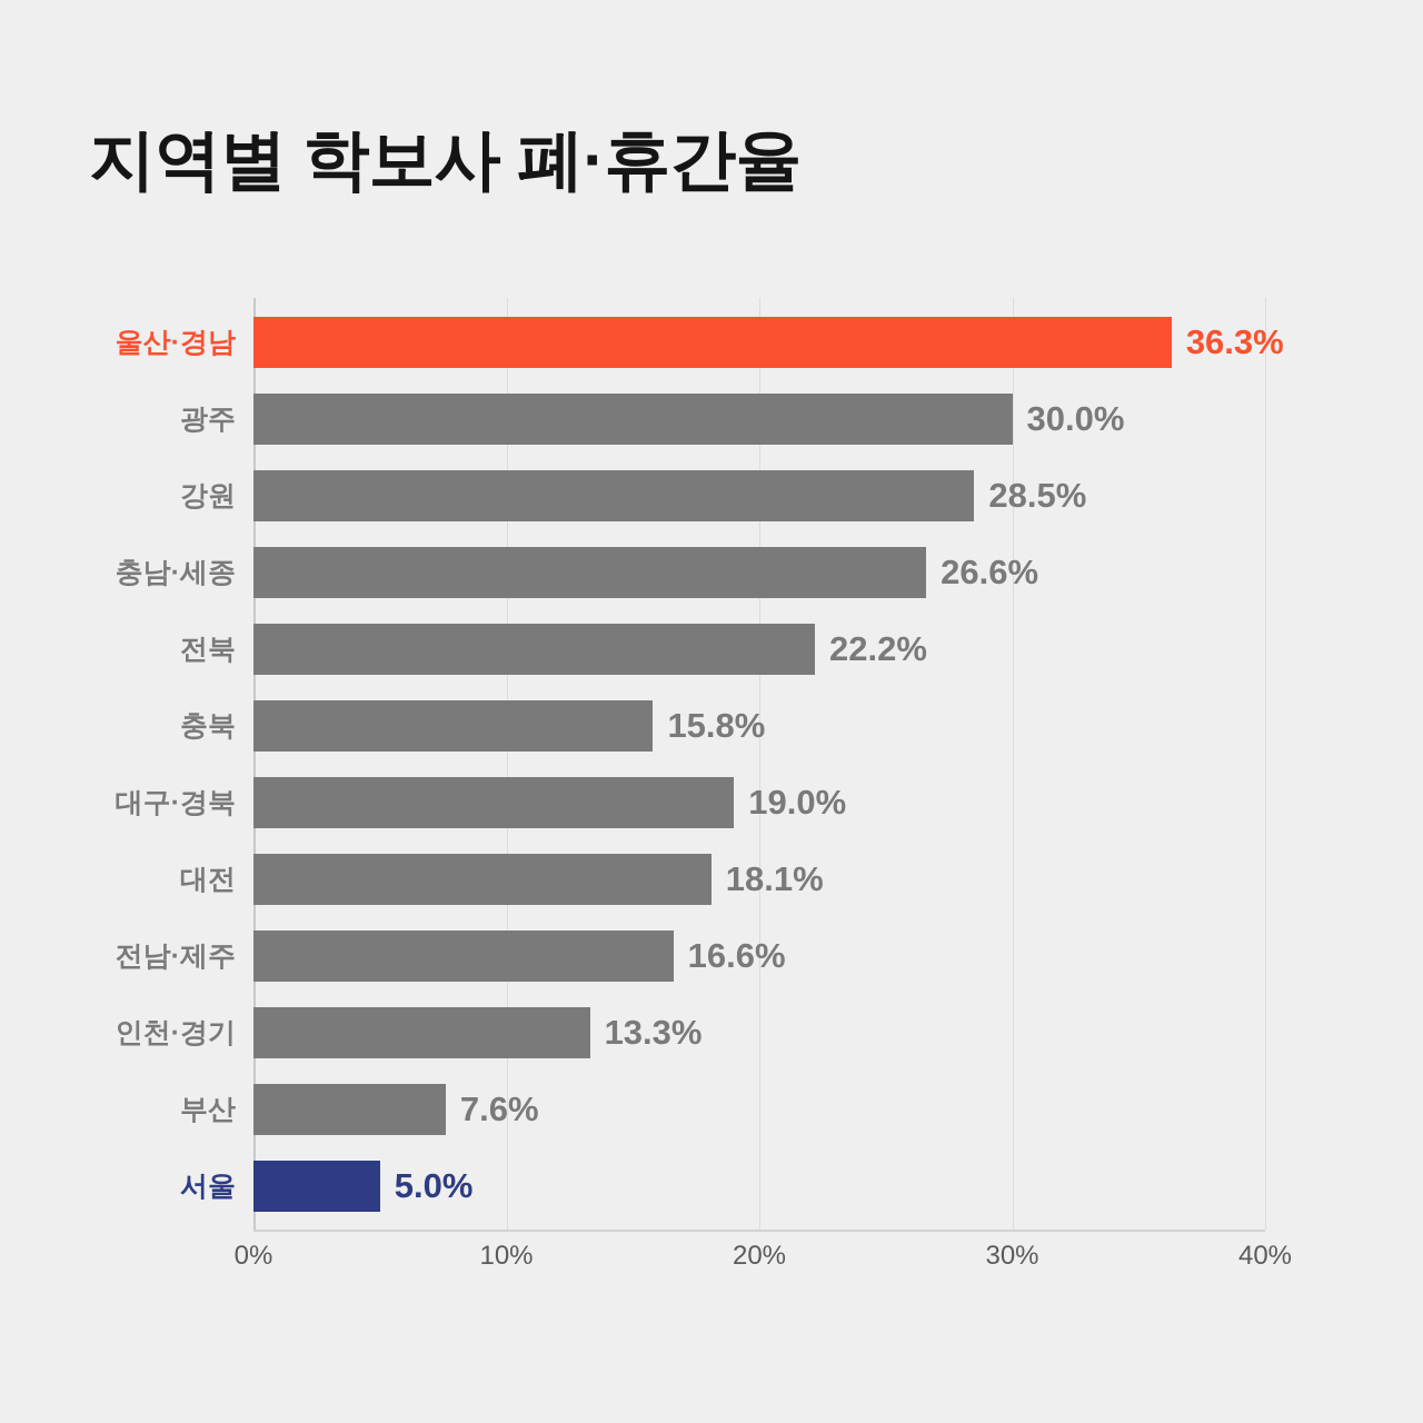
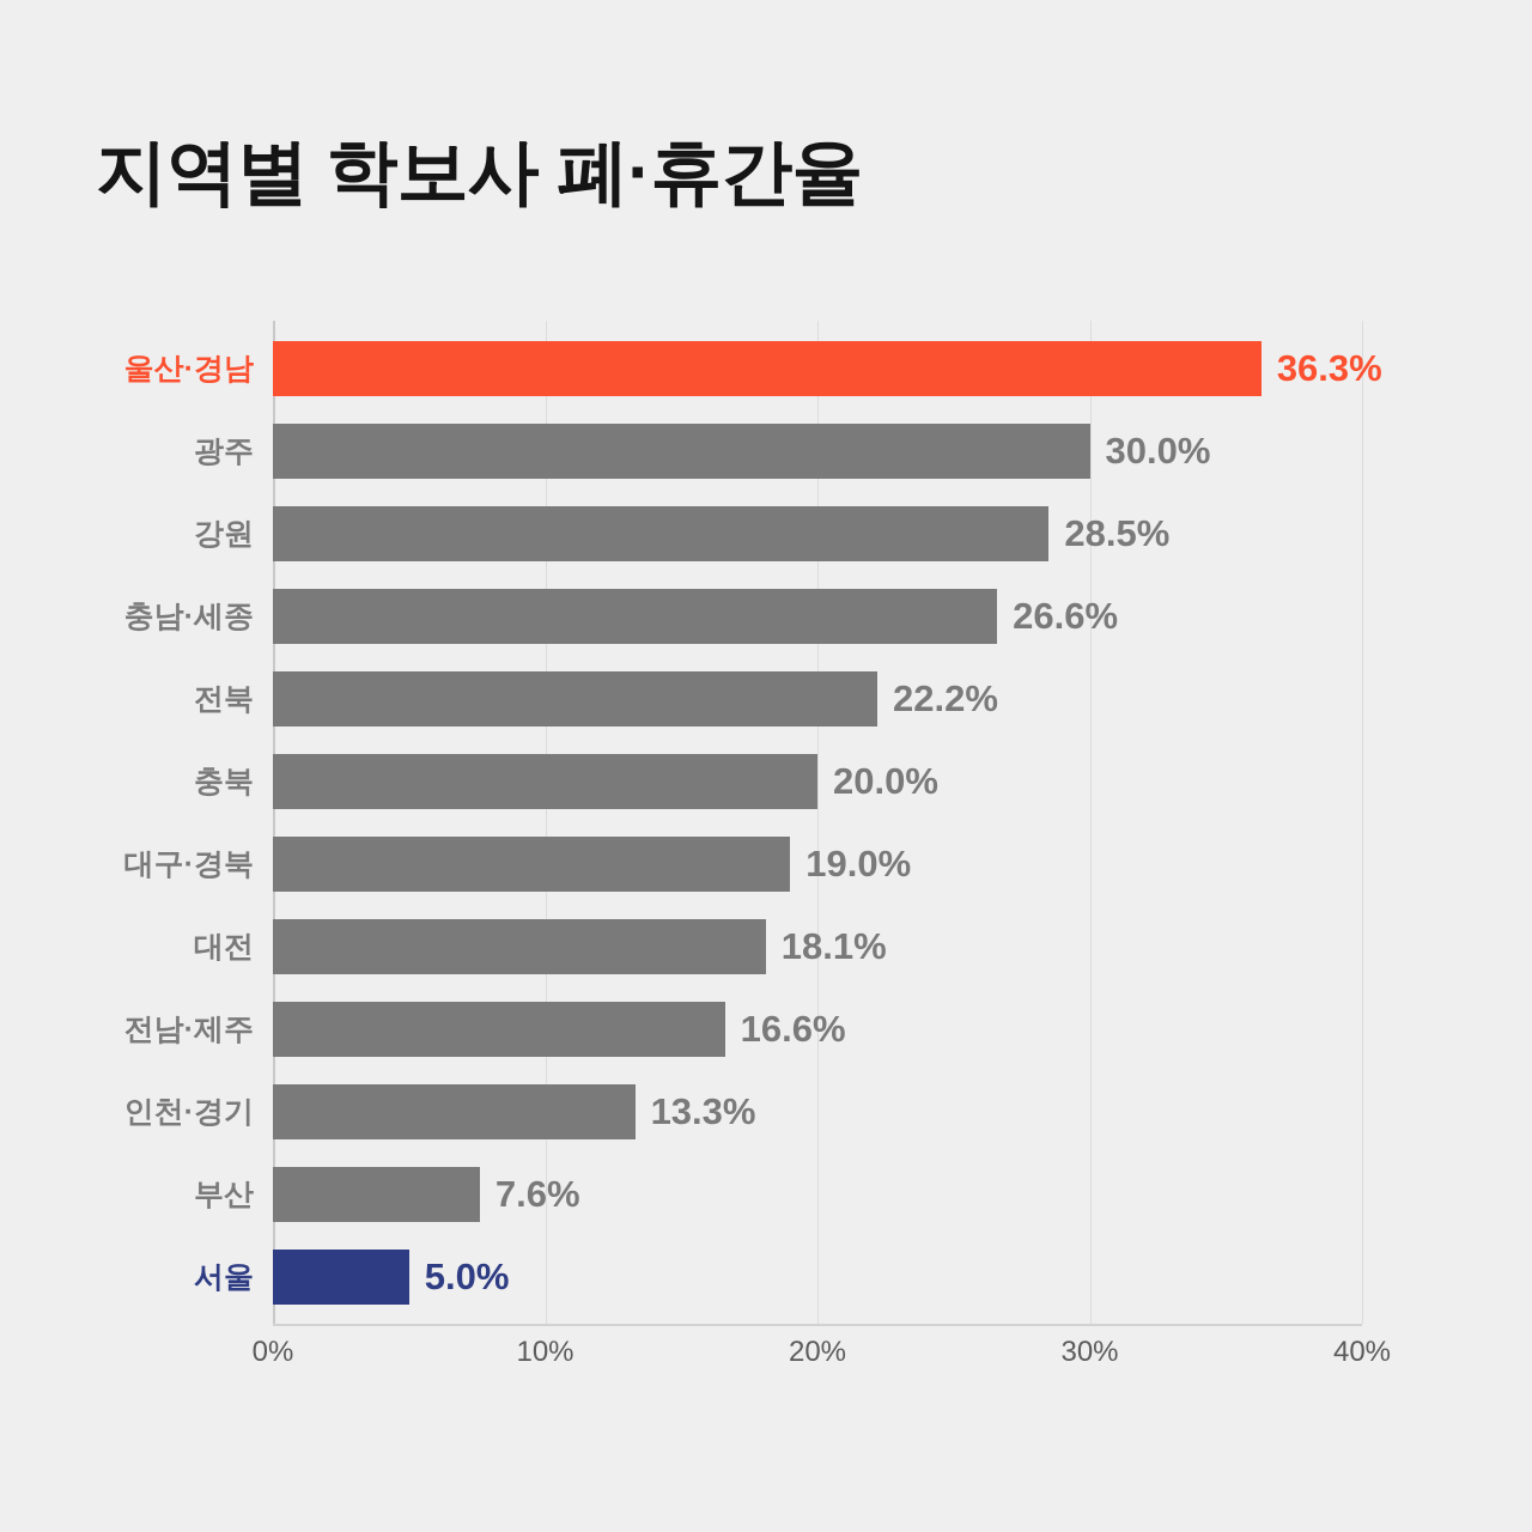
충북: 15.8% -> 20.0%
